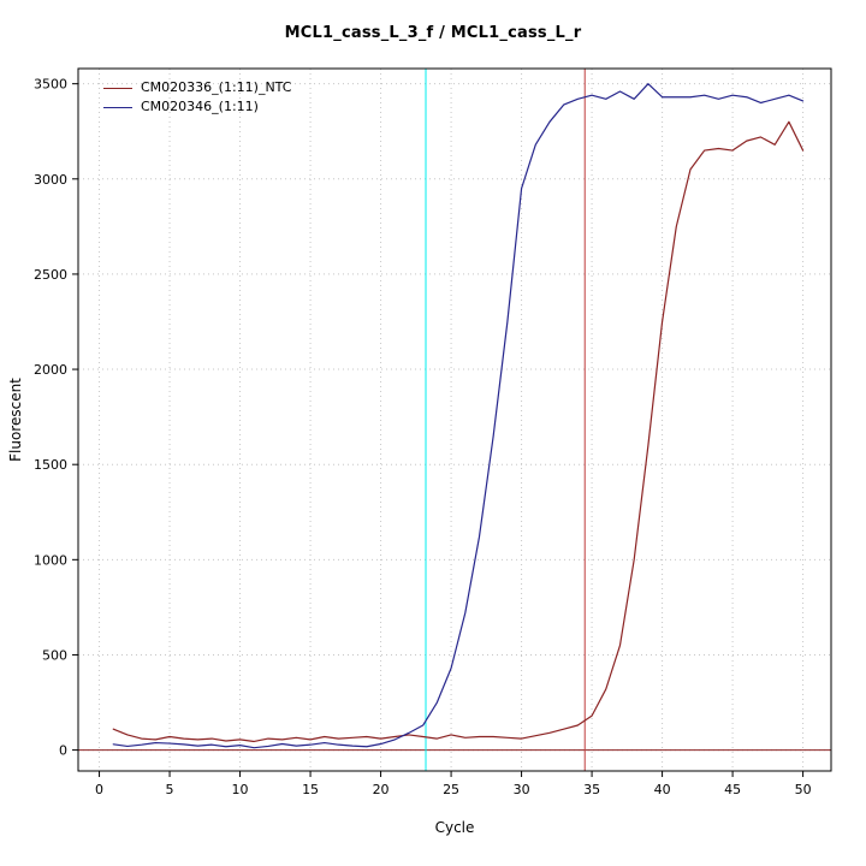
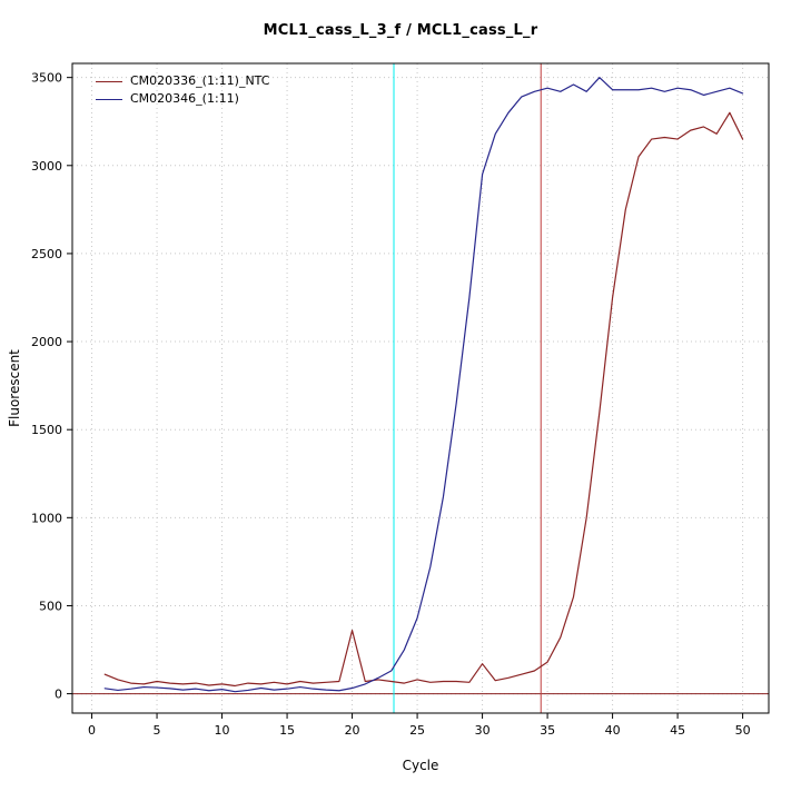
CM020336_(1:11)_NTC/20: 60 -> 360
CM020336_(1:11)_NTC/30: 60 -> 170
